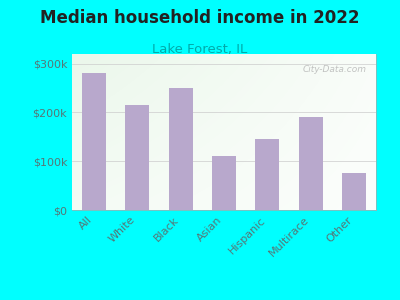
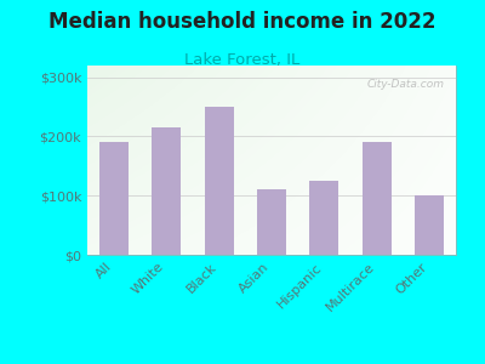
All: $280k -> $190k
Hispanic: $145k -> $125k
Other: $75k -> $100k
